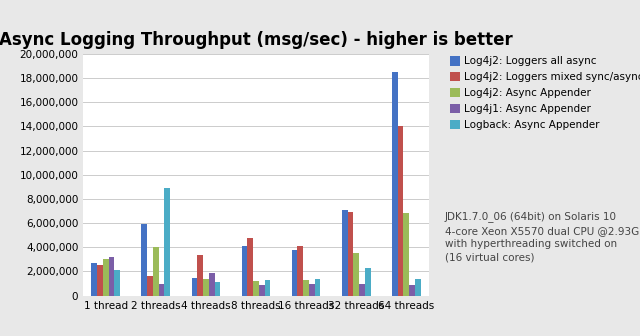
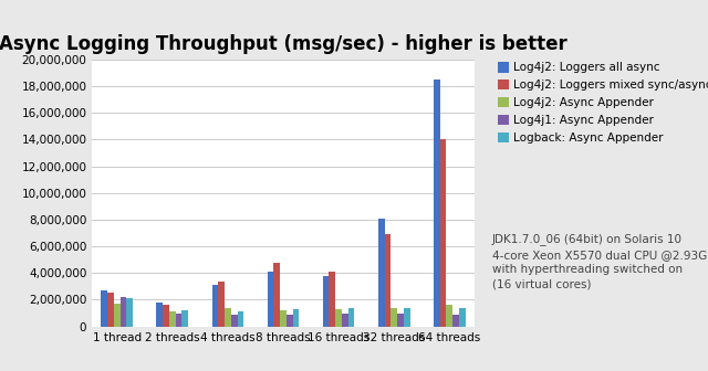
Log4j2: Async Appender/1 thread: 3,000,000 -> 1,800,000
Log4j1: Async Appender/1 thread: 3,200,000 -> 2,200,000
Log4j2: Loggers all async/2 threads: 5,900,000 -> 1,800,000
Log4j2: Async Appender/2 threads: 4,000,000 -> 1,100,000
Logback: Async Appender/2 threads: 8,900,000 -> 1,200,000
Log4j2: Loggers all async/4 threads: 1,500,000 -> 3,100,000
Log4j1: Async Appender/4 threads: 1,900,000 -> 800,000
Log4j2: Loggers all async/32 threads: 7,100,000 -> 8,100,000
Log4j2: Async Appender/32 threads: 3,500,000 -> 1,400,000
Logback: Async Appender/32 threads: 2,300,000 -> 1,400,000
Log4j2: Async Appender/64 threads: 6,800,000 -> 1,600,000
